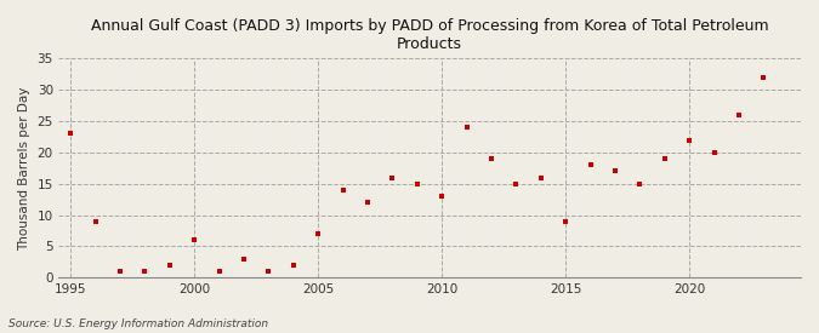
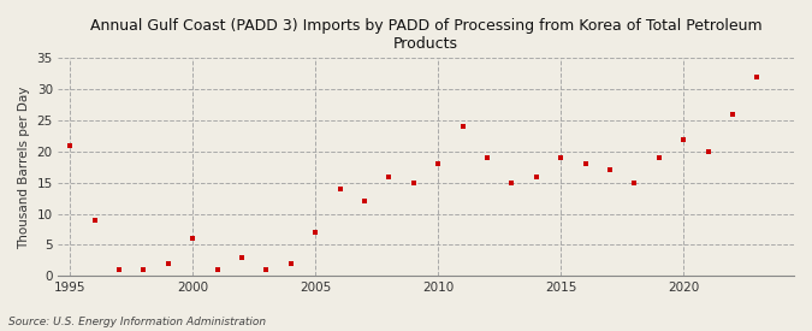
1995: 23 -> 21
2010: 13 -> 18
2015: 9 -> 19
